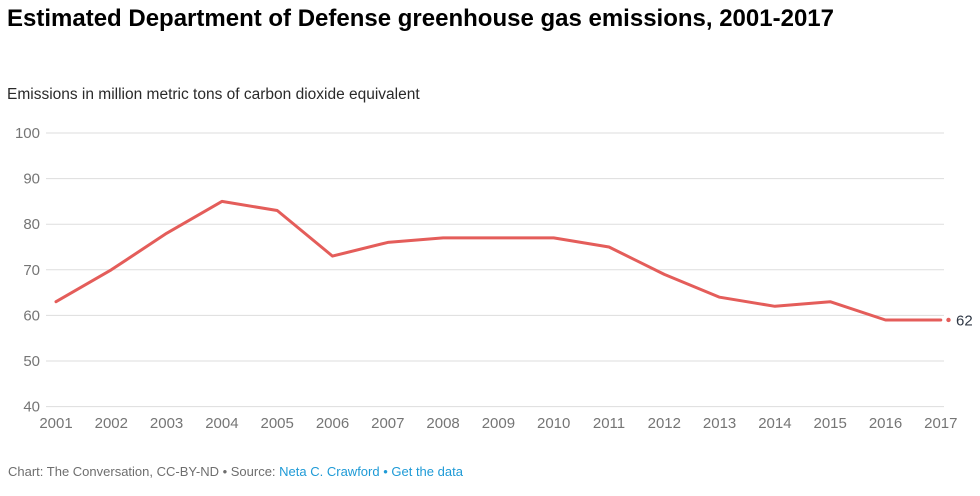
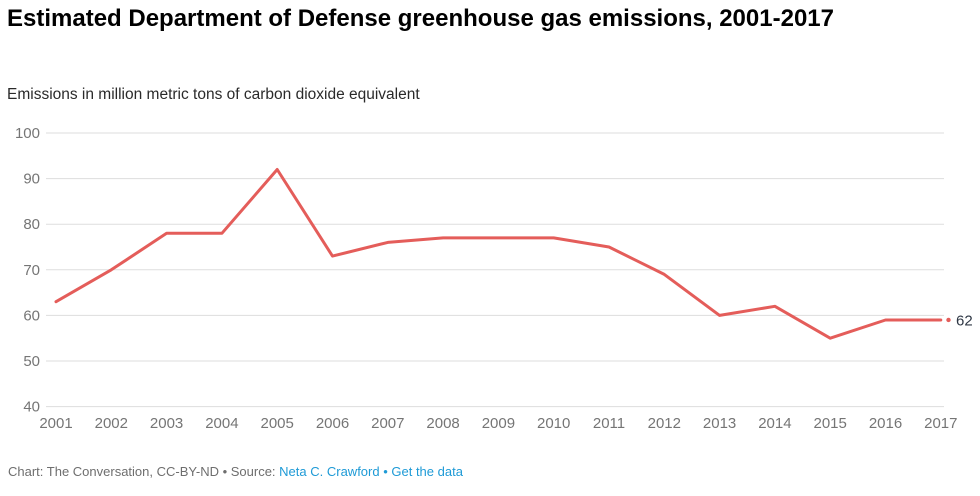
2004: 85 -> 78
2005: 83 -> 92
2013: 64 -> 60
2015: 63 -> 55
